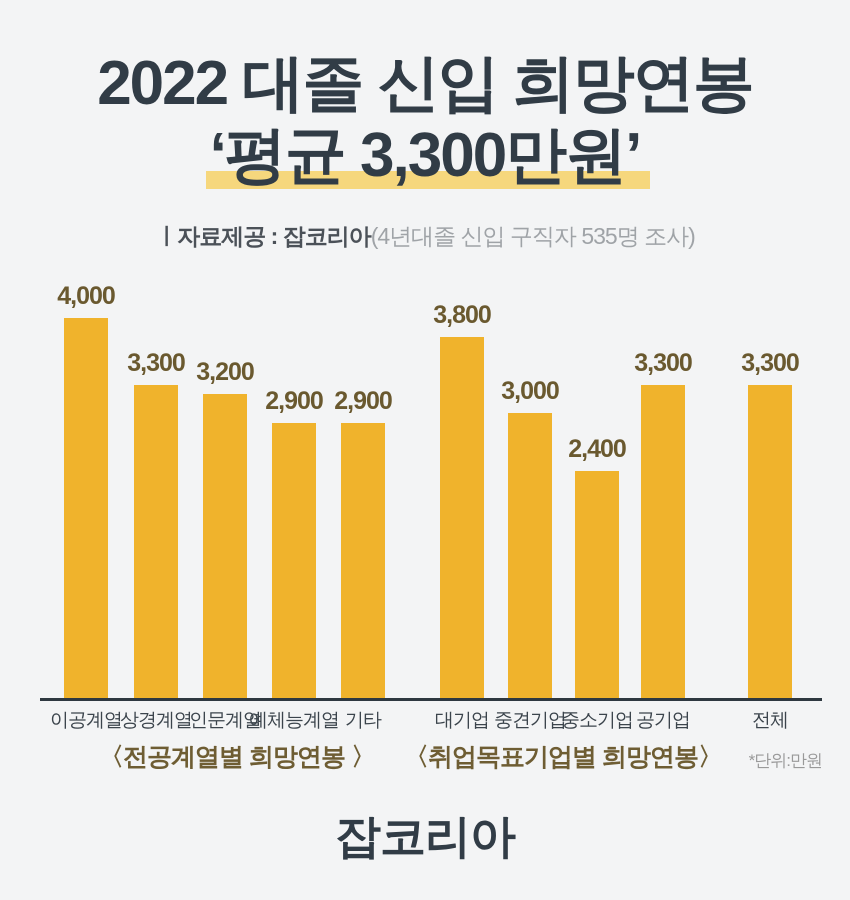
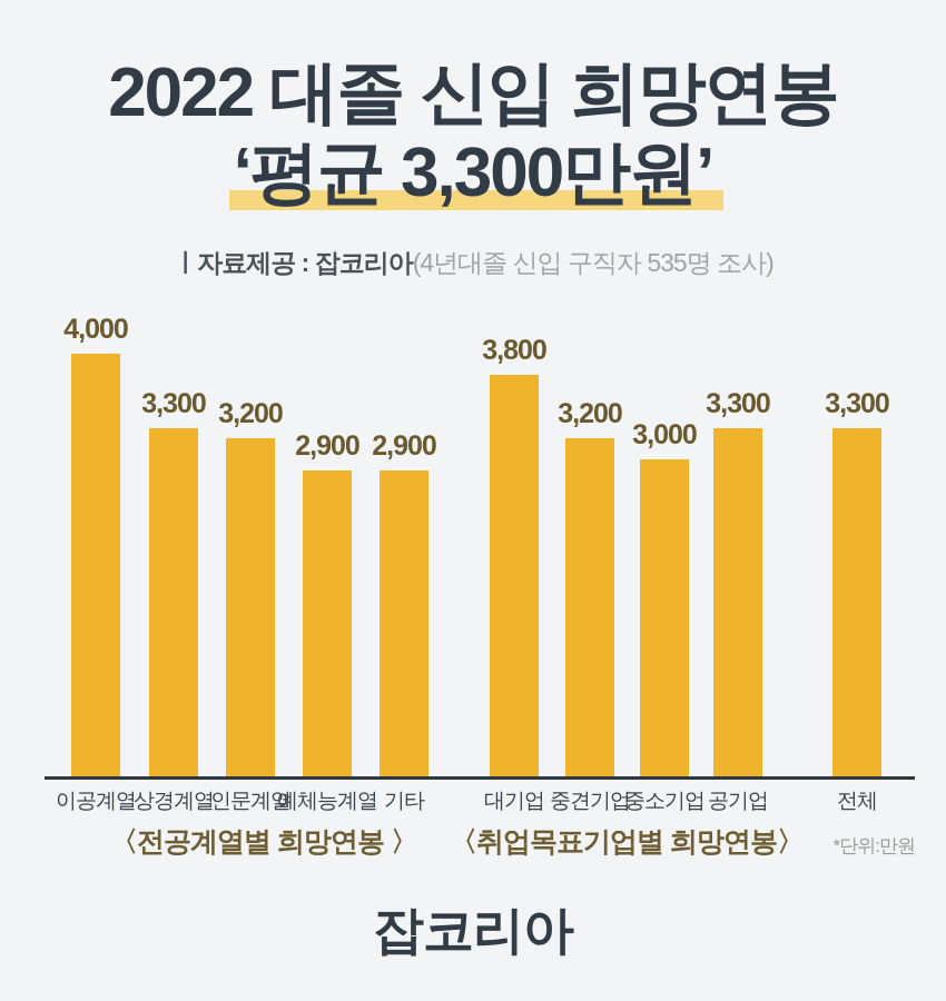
〈취업목표기업별 희망연봉〉/중견기업: 3,000 -> 3,200
〈취업목표기업별 희망연봉〉/중소기업: 2,400 -> 3,000
